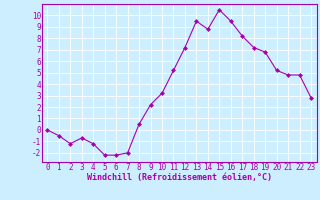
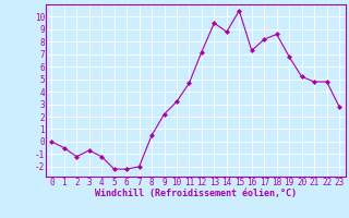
11: 5.2 -> 4.7
16: 9.5 -> 7.3
18: 7.2 -> 8.6
